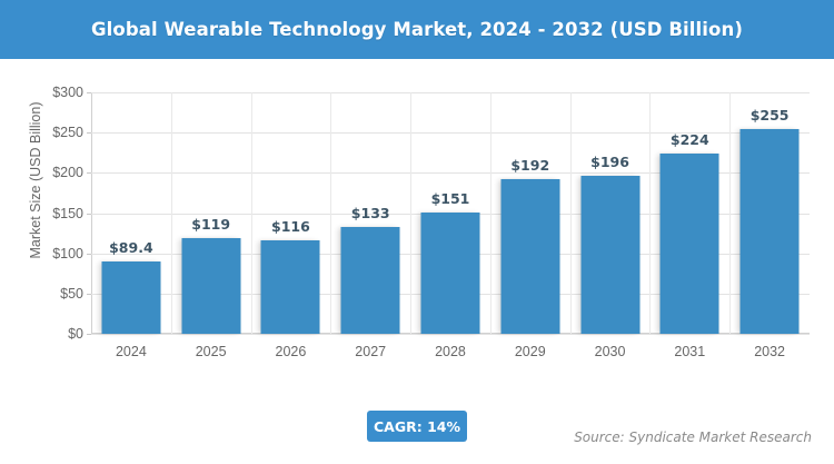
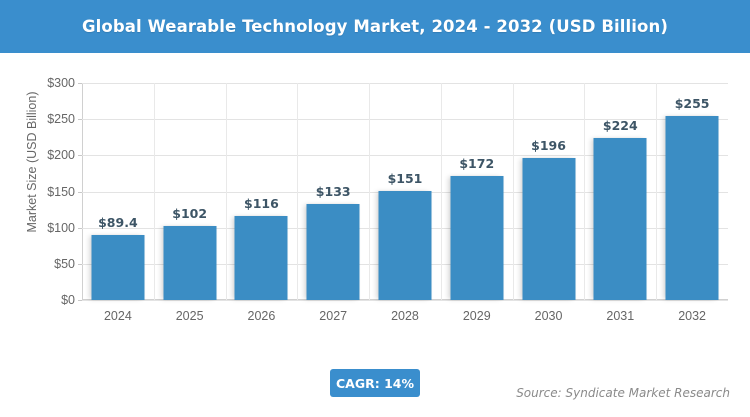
2025: $119 -> $102
2029: $192 -> $172
